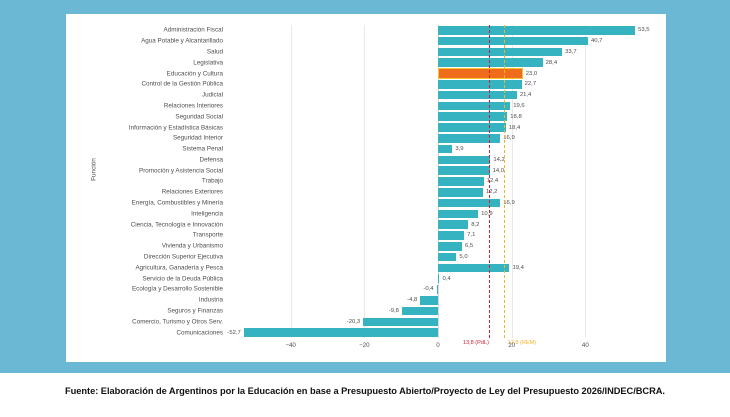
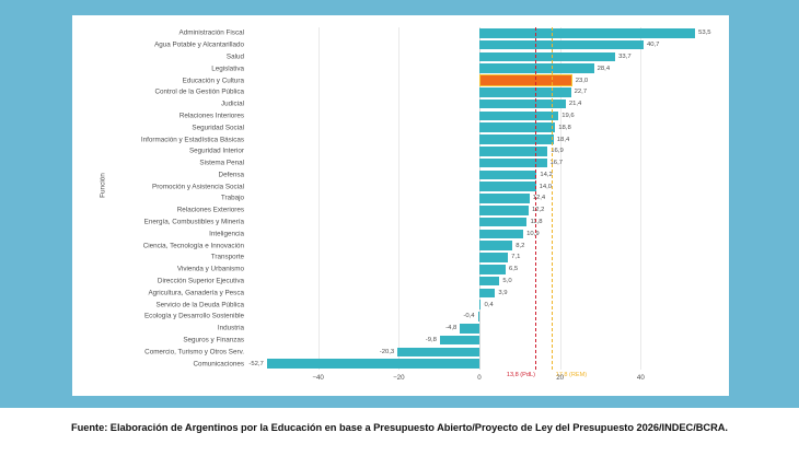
Sistema Penal: 3,9 -> 16,7
Energía, Combustibles y Minería: 16,9 -> 11,8
Agricultura, Ganadería y Pesca: 19,4 -> 3,9
